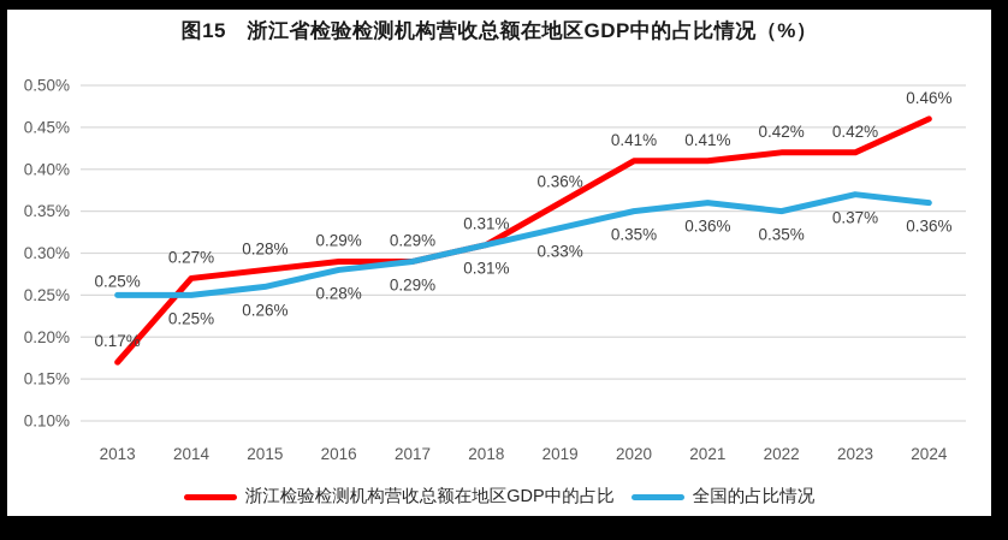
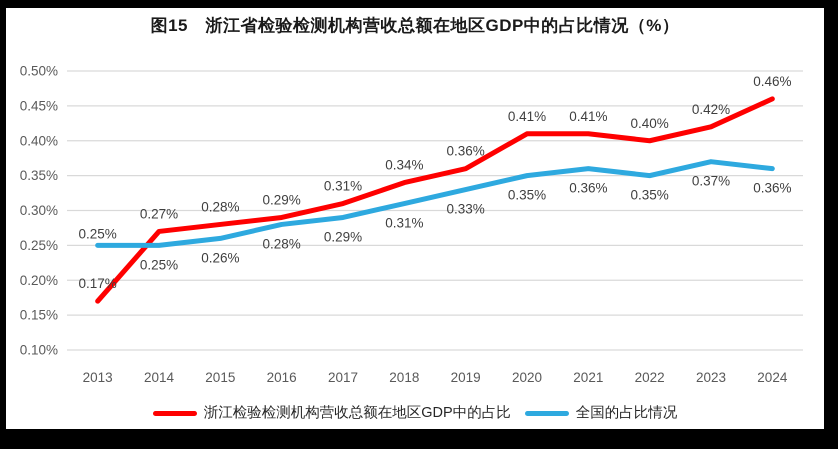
浙江检验检测机构营收总额在地区GDP中的占比/2017: 0.29% -> 0.31%
浙江检验检测机构营收总额在地区GDP中的占比/2018: 0.31% -> 0.34%
浙江检验检测机构营收总额在地区GDP中的占比/2022: 0.42% -> 0.40%
